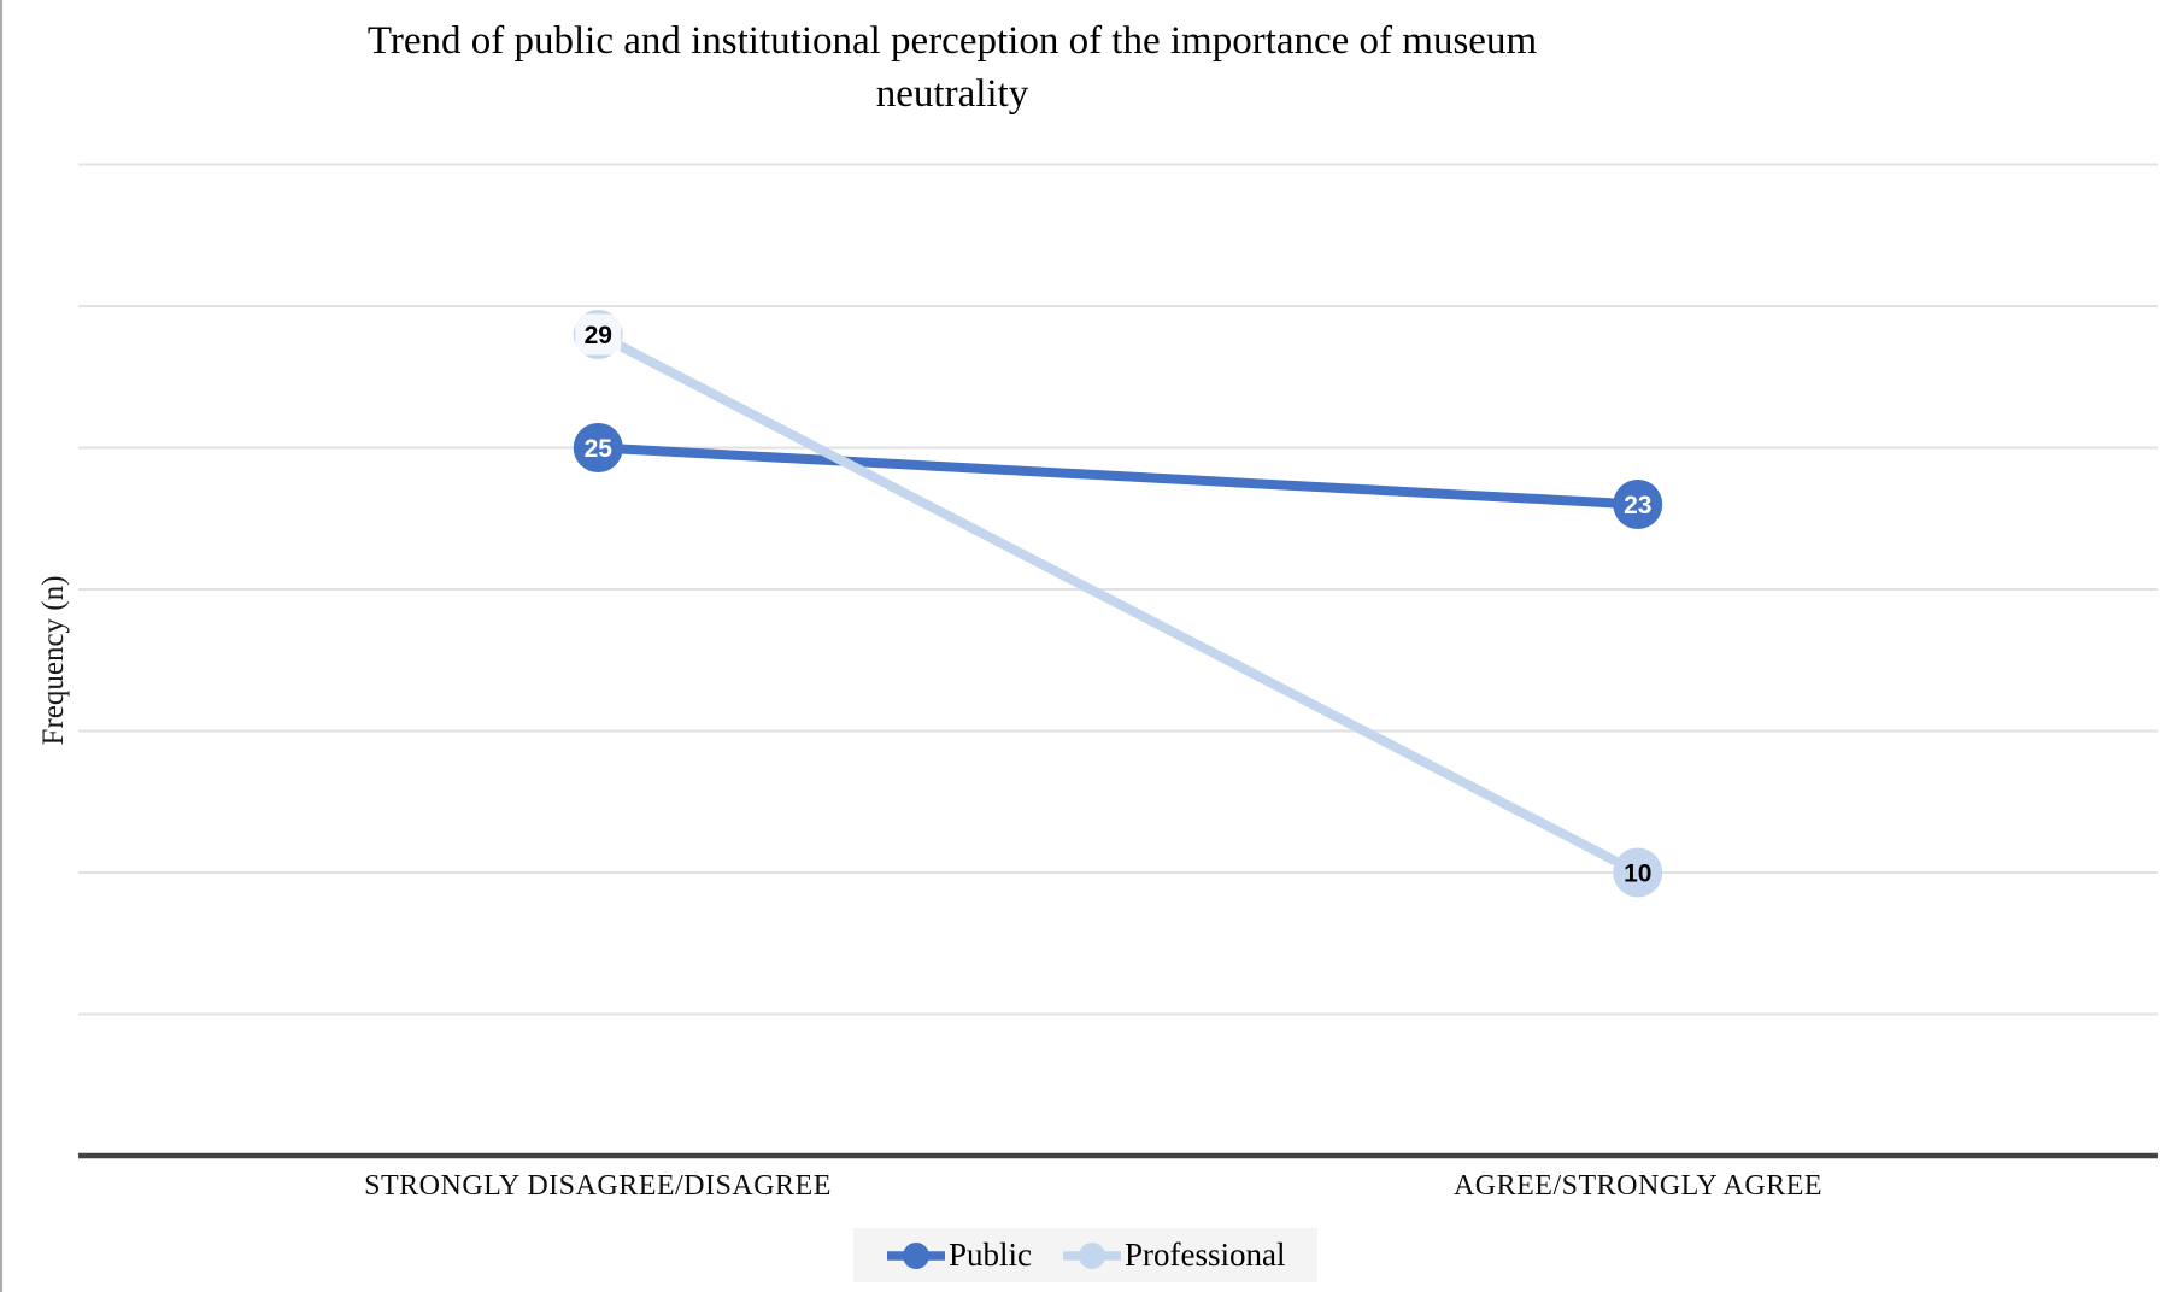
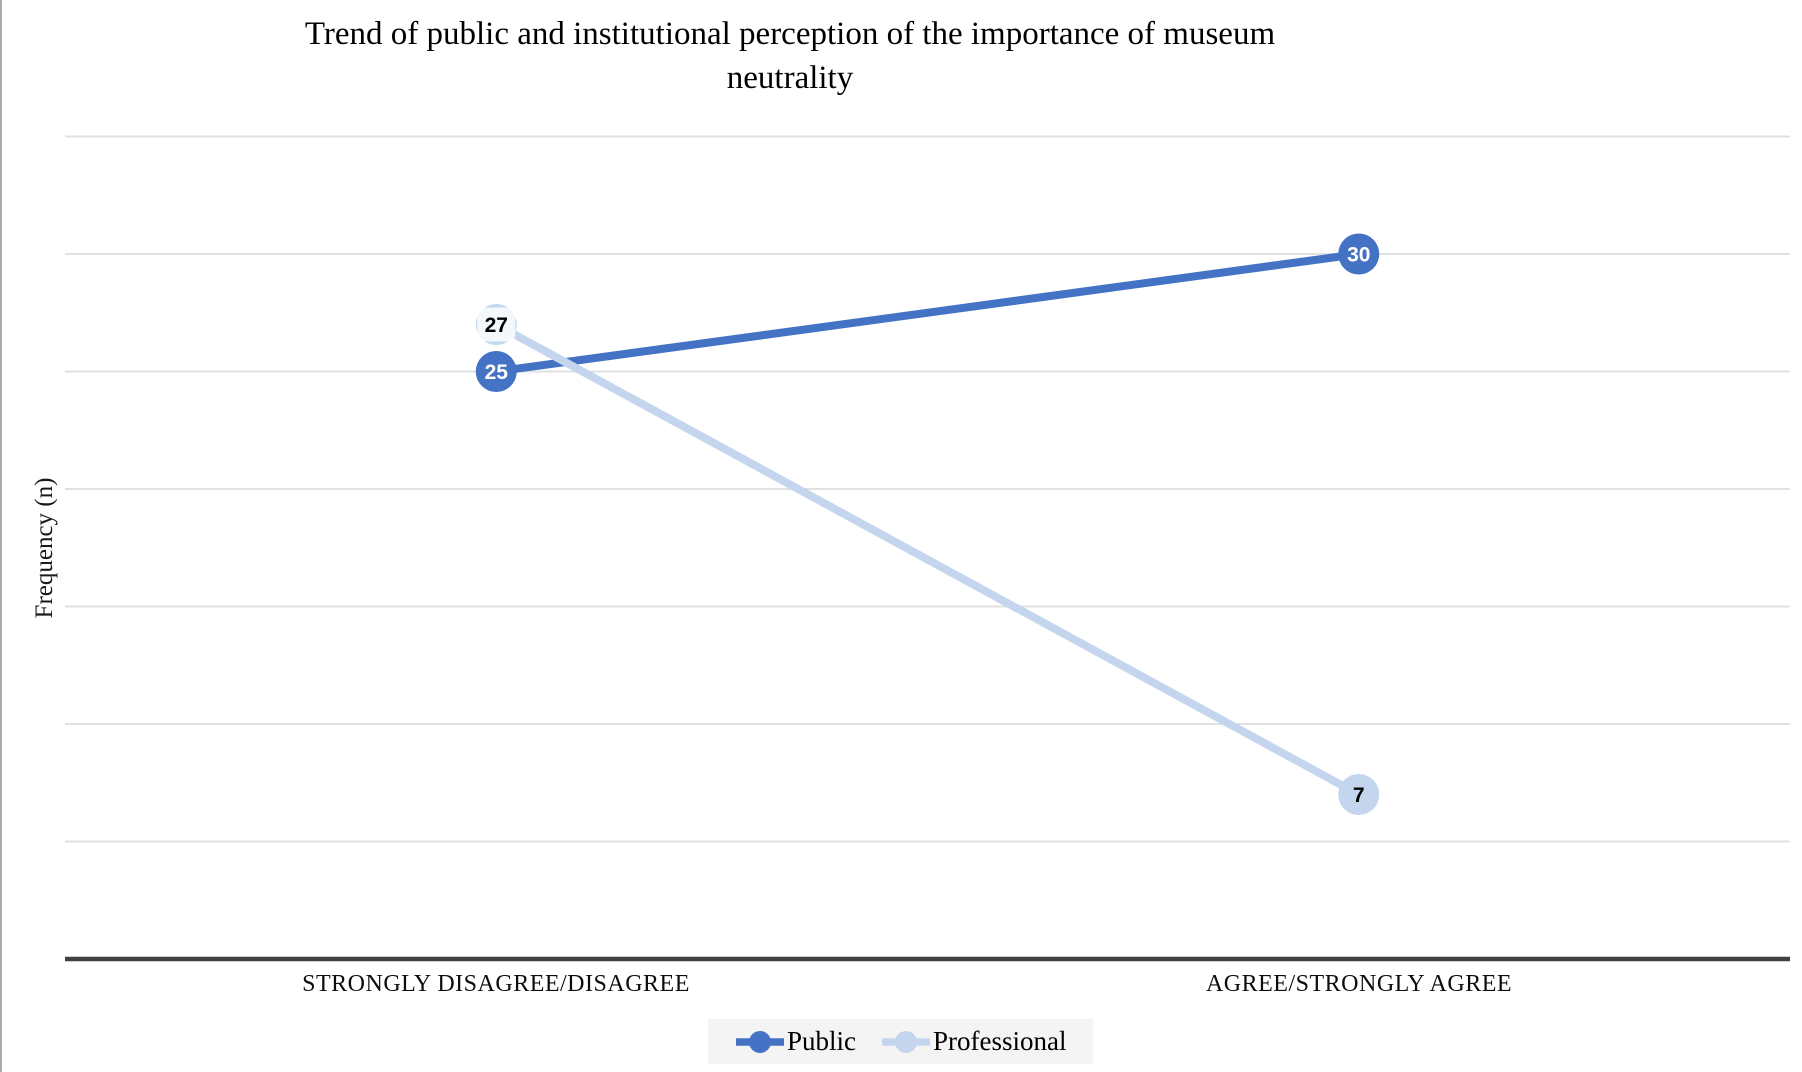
Professional/STRONGLY DISAGREE/DISAGREE: 29 -> 27
Public/AGREE/STRONGLY AGREE: 23 -> 30
Professional/AGREE/STRONGLY AGREE: 10 -> 7
